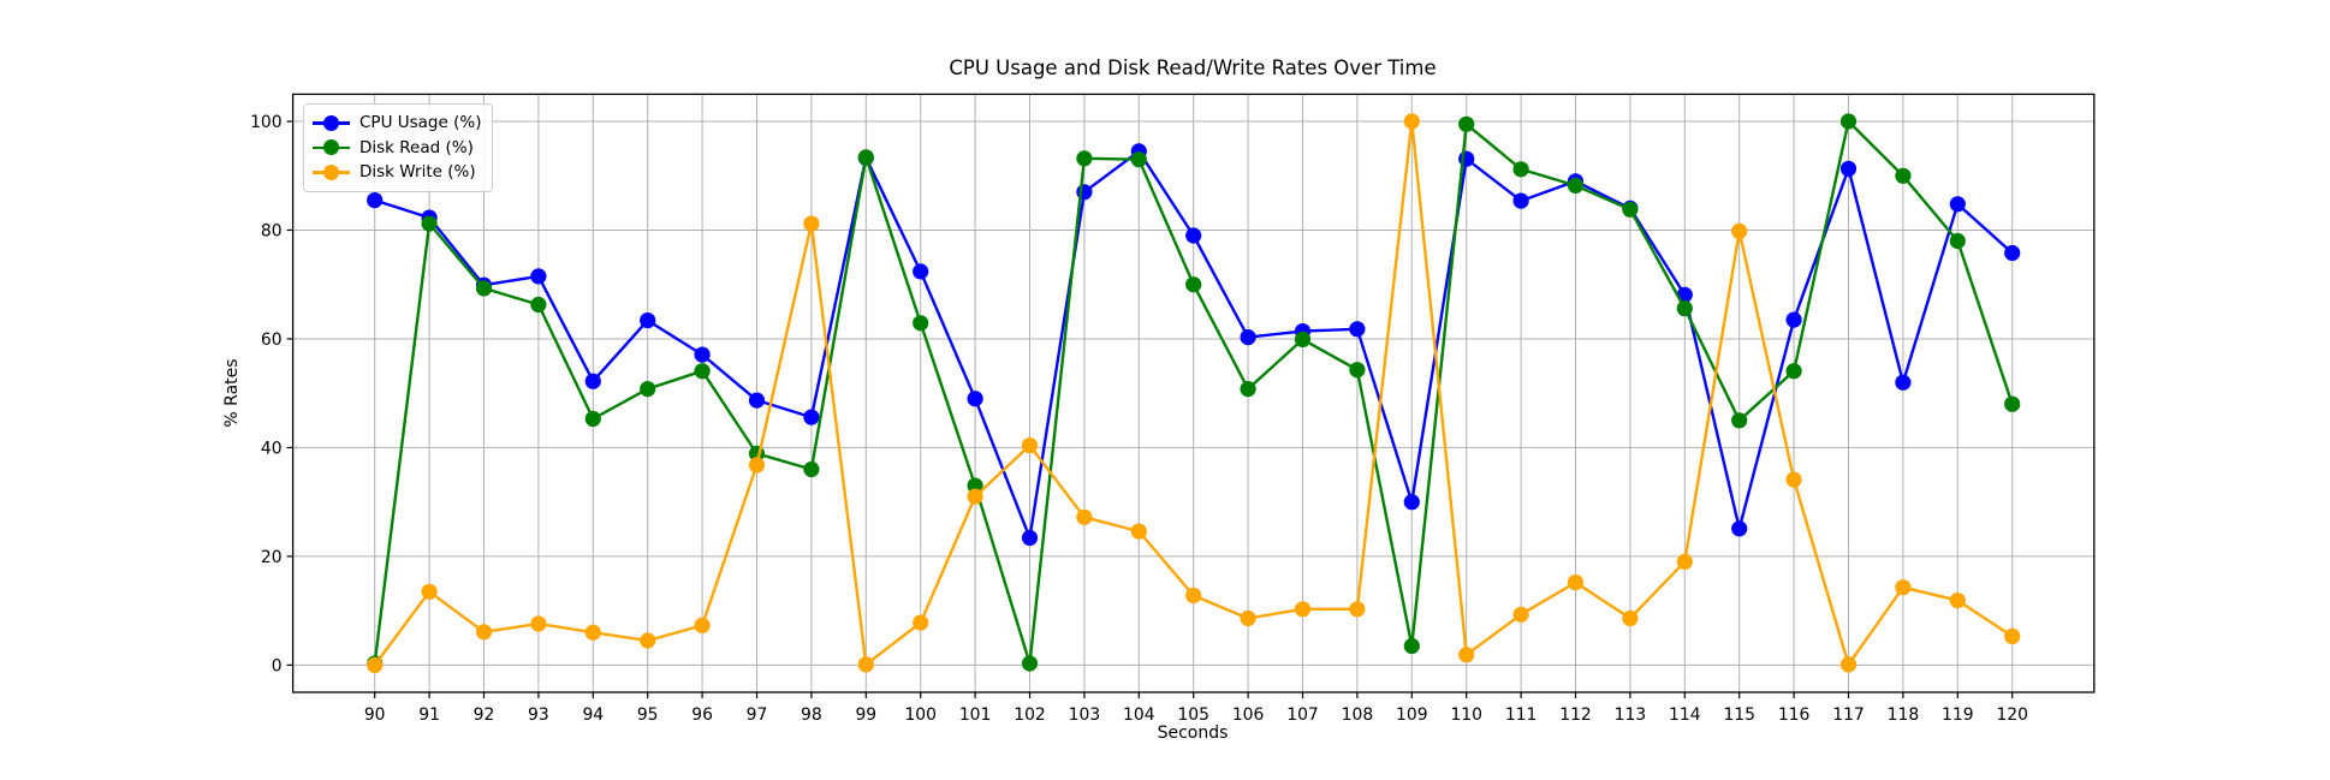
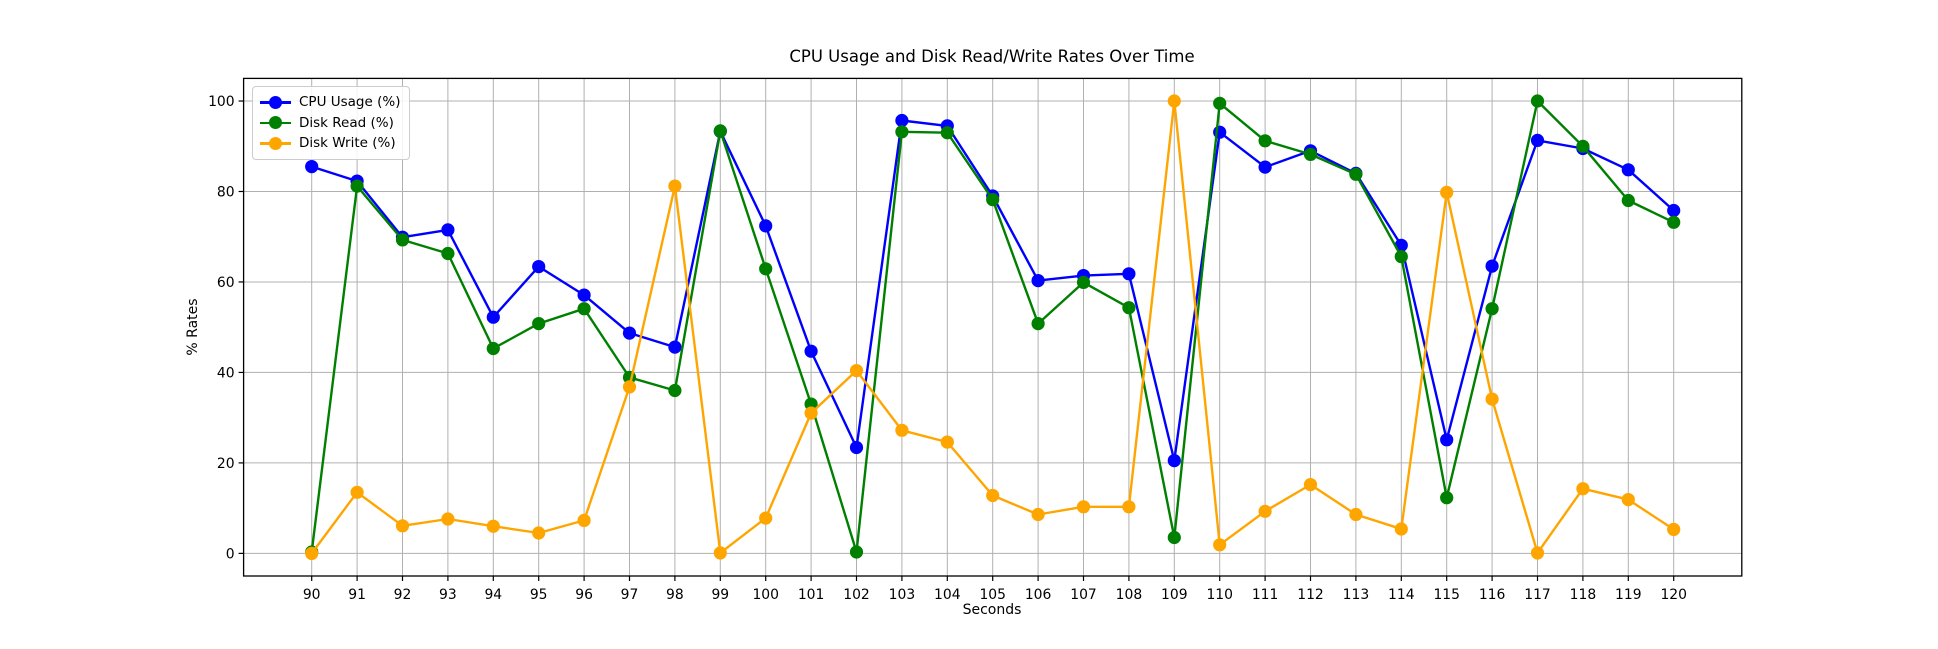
CPU Usage (%)/101: 49 -> 45
CPU Usage (%)/103: 87 -> 96
Disk Read (%)/105: 70 -> 78
CPU Usage (%)/109: 30 -> 20
Disk Write (%)/114: 19 -> 5
Disk Read (%)/115: 45 -> 12
CPU Usage (%)/118: 52 -> 90
Disk Read (%)/120: 48 -> 73
